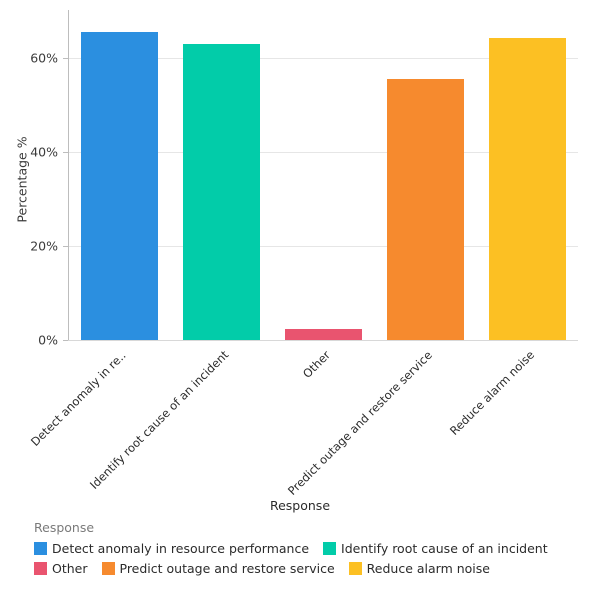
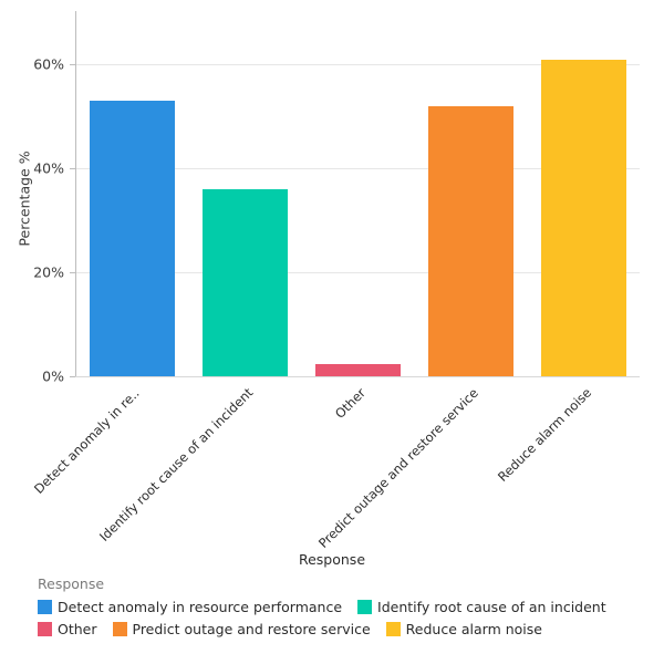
Detect anomaly in re..: 66% -> 53%
Identify root cause of an incident: 63% -> 36%
Predict outage and restore service: 56% -> 52%
Reduce alarm noise: 64% -> 61%
